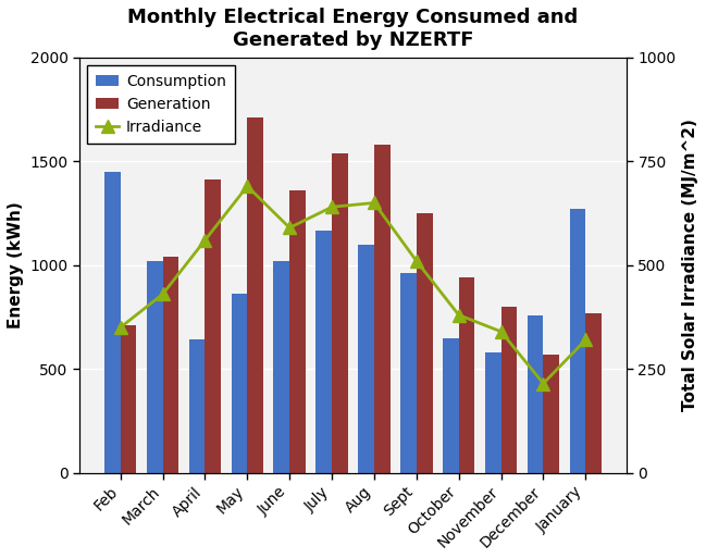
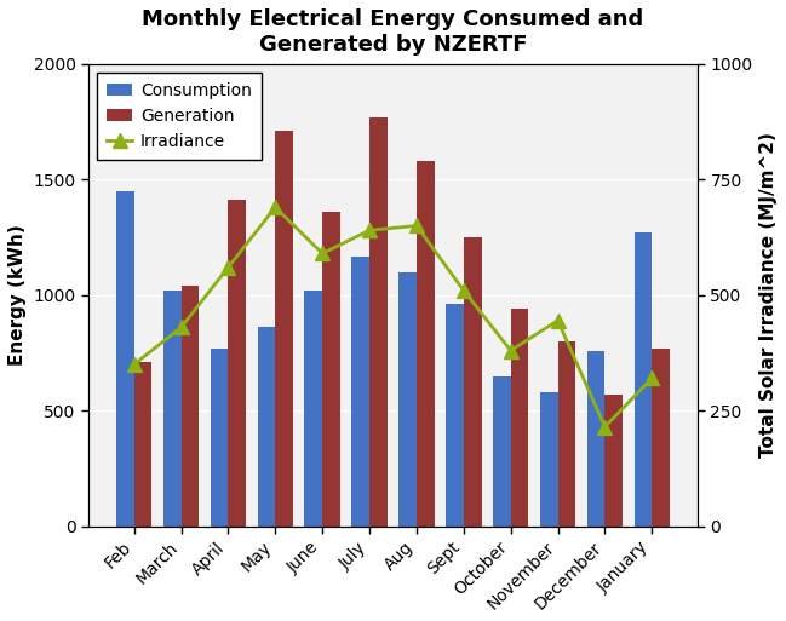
Consumption/April: 640 -> 770
Generation/July: 1540 -> 1770
Irradiance/November: 340 -> 445
